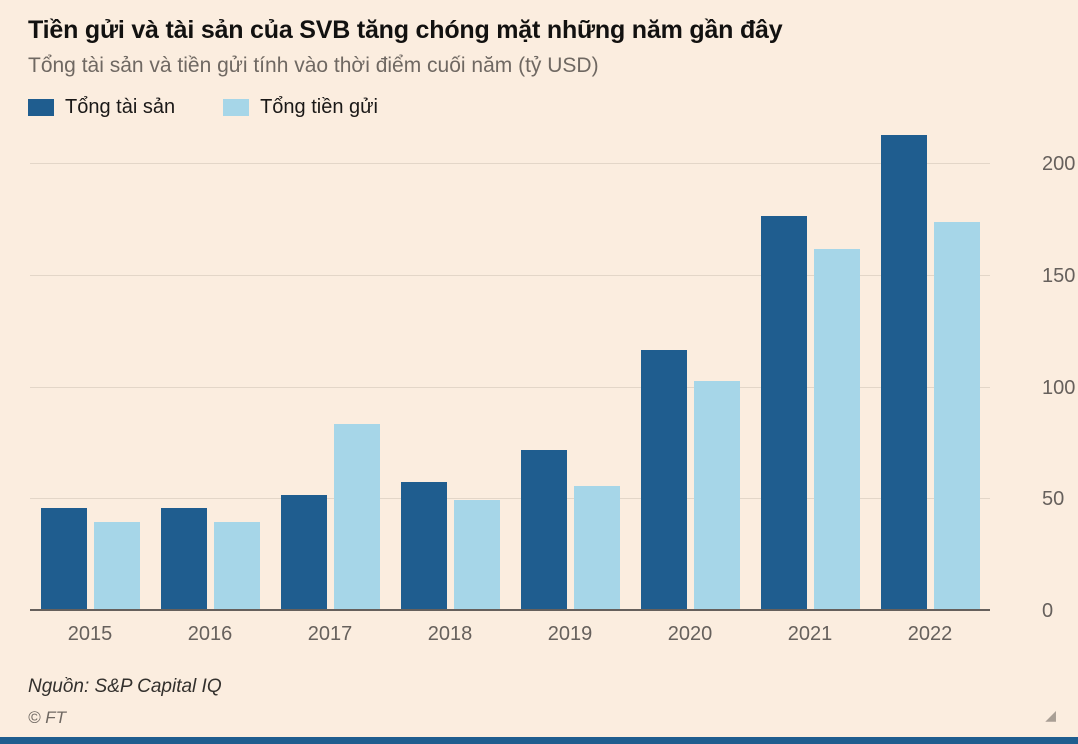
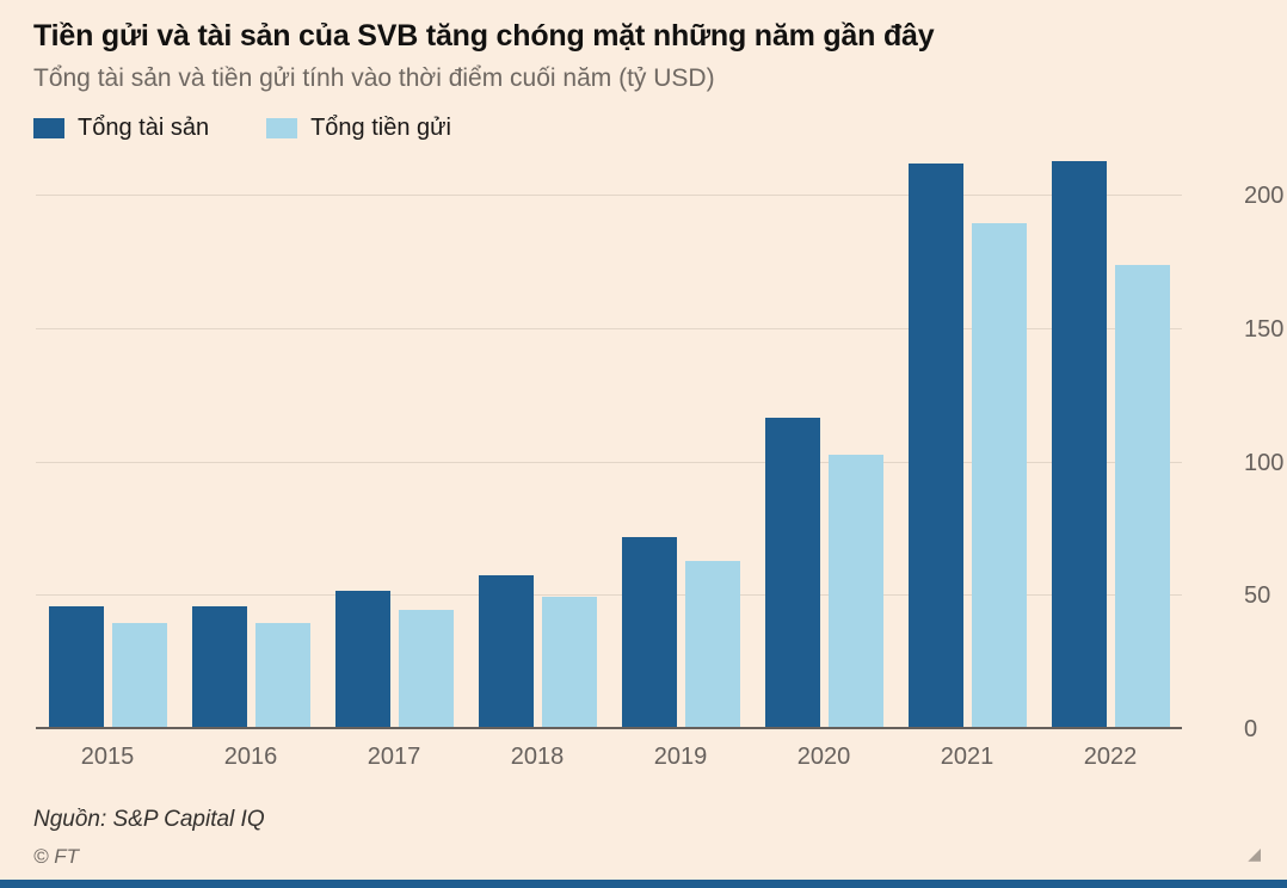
Tổng tiền gửi/2017: 83 -> 44
Tổng tiền gửi/2019: 55 -> 62
Tổng tài sản/2021: 176 -> 211
Tổng tiền gửi/2021: 161 -> 189
